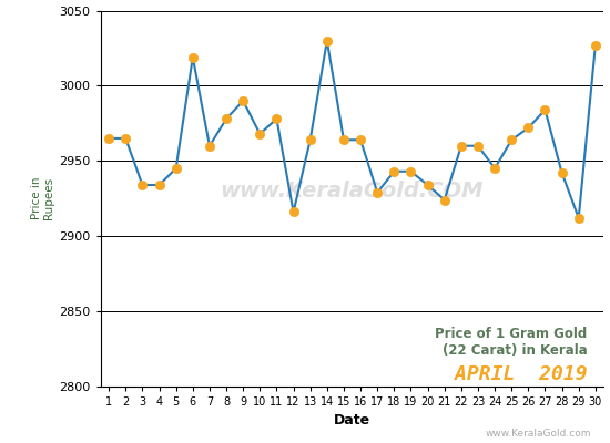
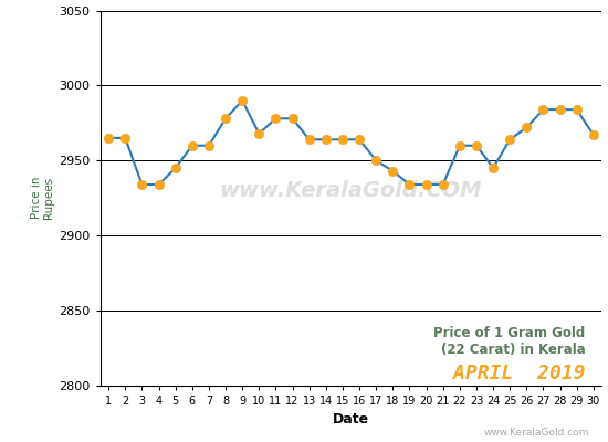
6: 3019 -> 2960
12: 2916 -> 2978
14: 3030 -> 2964
17: 2929 -> 2950
19: 2943 -> 2934
21: 2924 -> 2934
28: 2942 -> 2984
29: 2912 -> 2984
30: 3027 -> 2967
